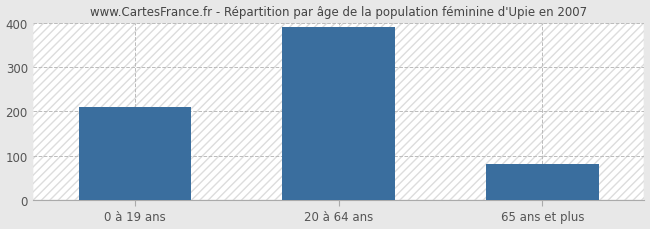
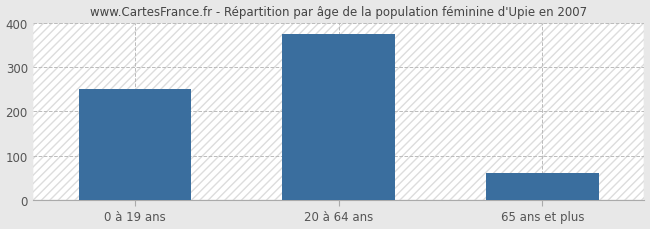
0 à 19 ans: 209 -> 250
20 à 64 ans: 390 -> 375
65 ans et plus: 82 -> 60
